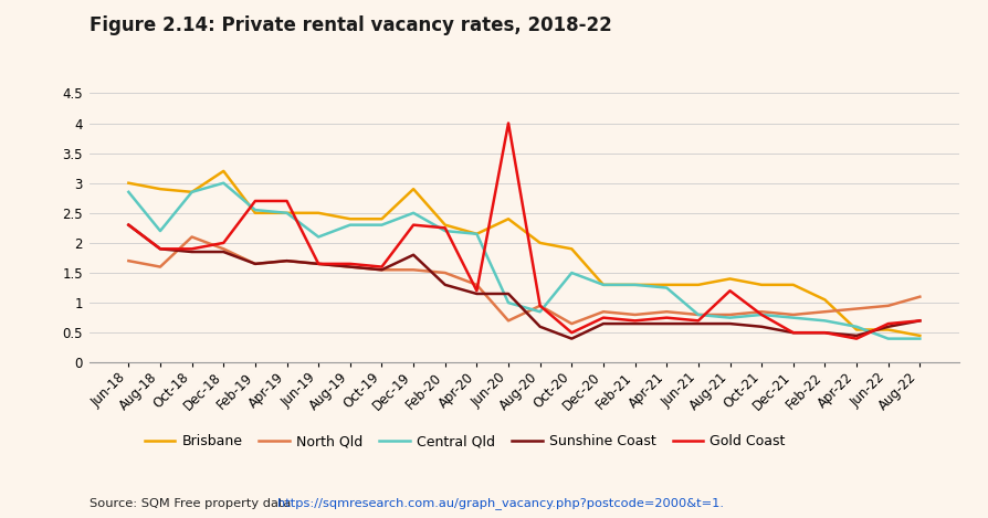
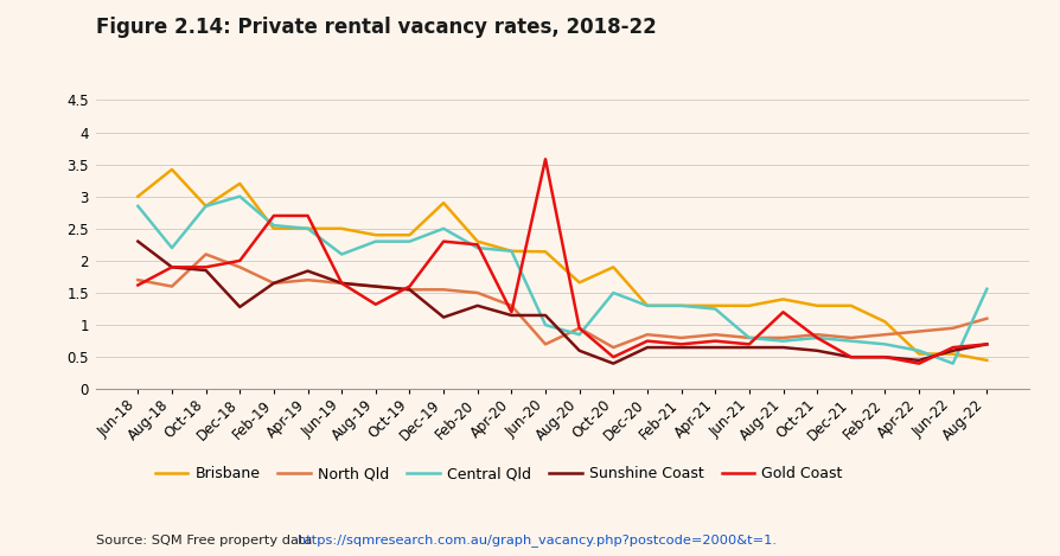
Gold Coast/Jun-18: 2.30 -> 1.62
Brisbane/Aug-18: 2.90 -> 3.42
Sunshine Coast/Dec-18: 1.85 -> 1.28
Sunshine Coast/Apr-19: 1.70 -> 1.84
Gold Coast/Aug-19: 1.65 -> 1.32
Sunshine Coast/Dec-19: 1.80 -> 1.12
Brisbane/Jun-20: 2.40 -> 2.14
Gold Coast/Jun-20: 4.00 -> 3.58
Brisbane/Aug-20: 2.00 -> 1.66
Central Qld/Aug-22: 0.40 -> 1.56
